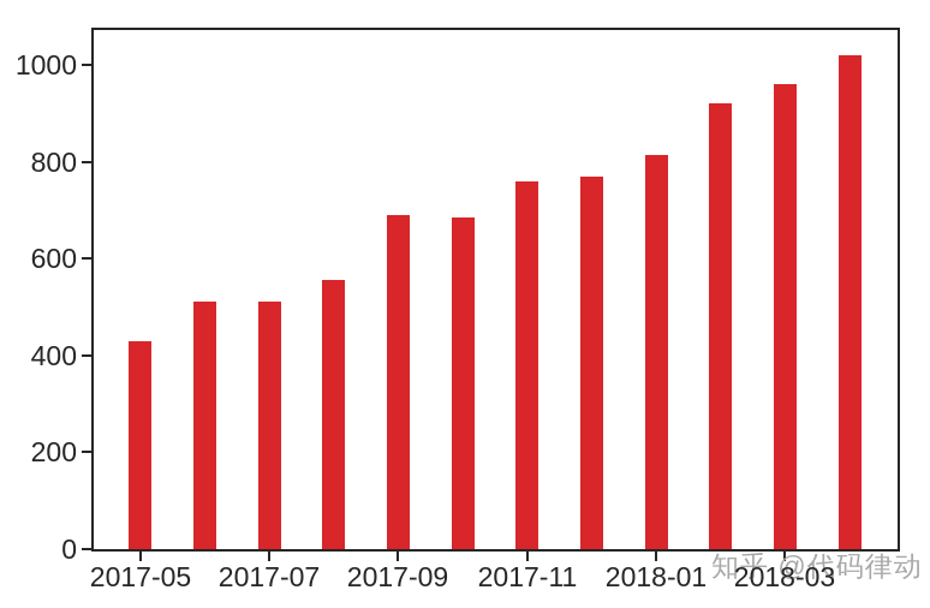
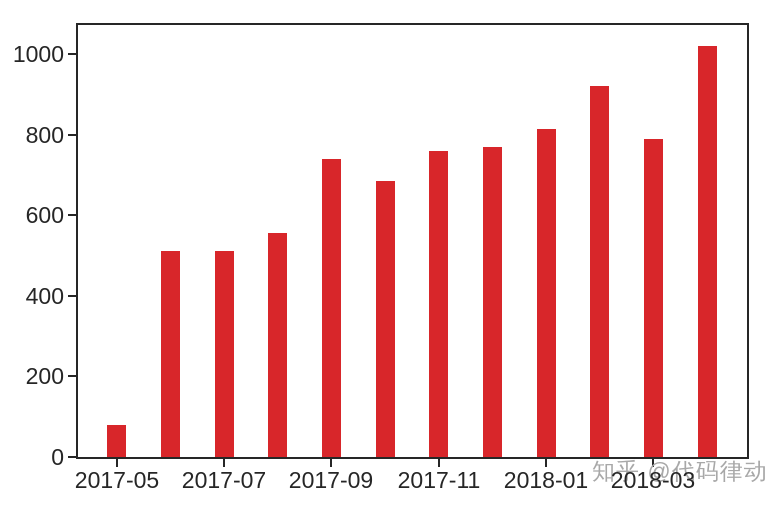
2017-05: 430 -> 80
2017-09: 690 -> 740
2018-03: 960 -> 790
